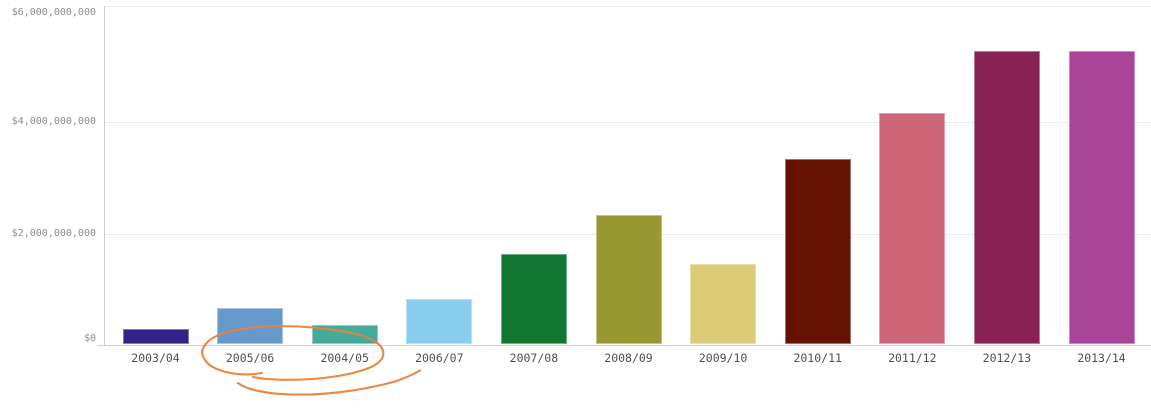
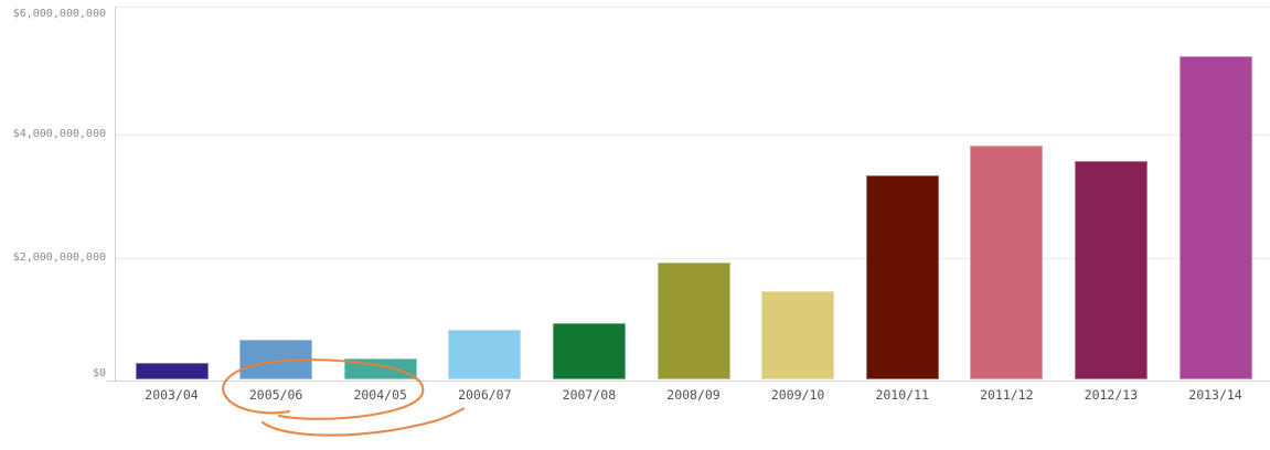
2007/08: $1600000000 -> $900000000
2008/09: $2300000000 -> $1900000000
2011/12: $4100000000 -> $3800000000
2012/13: $5200000000 -> $3500000000
